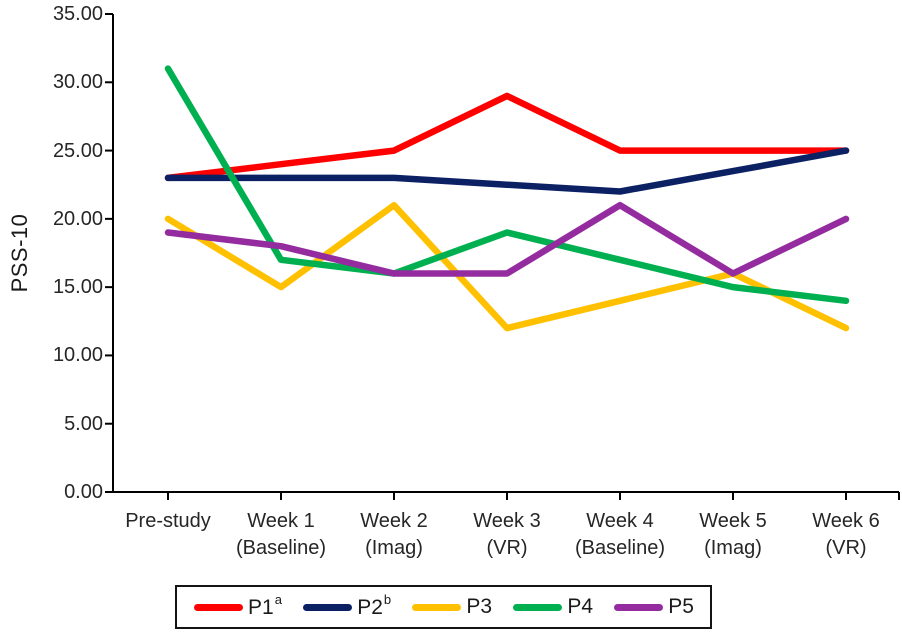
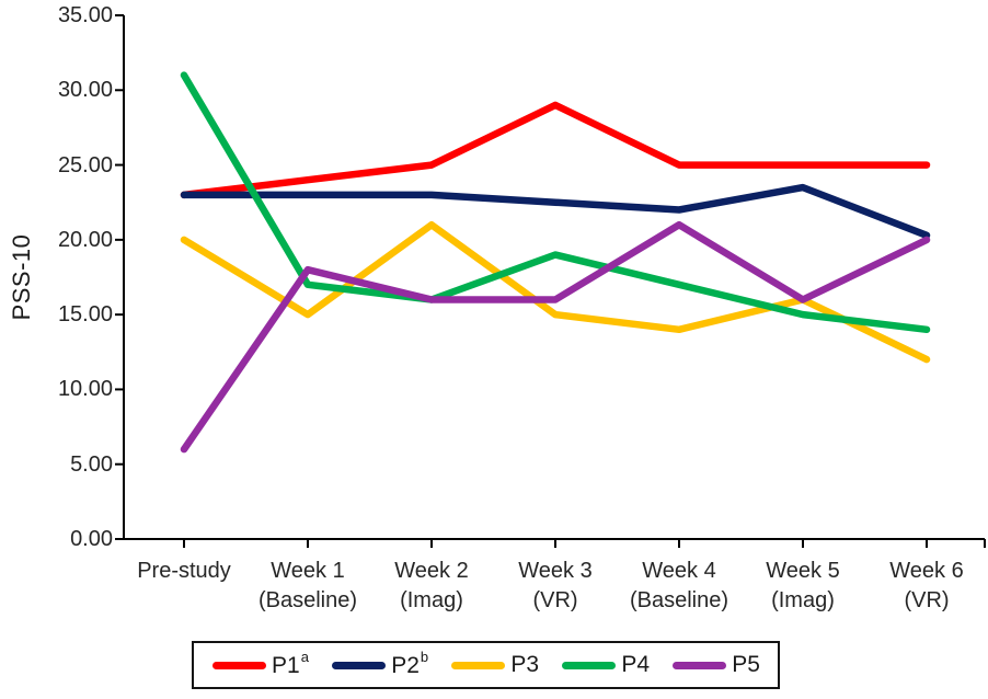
P5/Pre-study: 19 -> 6
P3/Week 3 (VR): 12 -> 15
P2/Week 6 (VR): 25.0 -> 20.3
